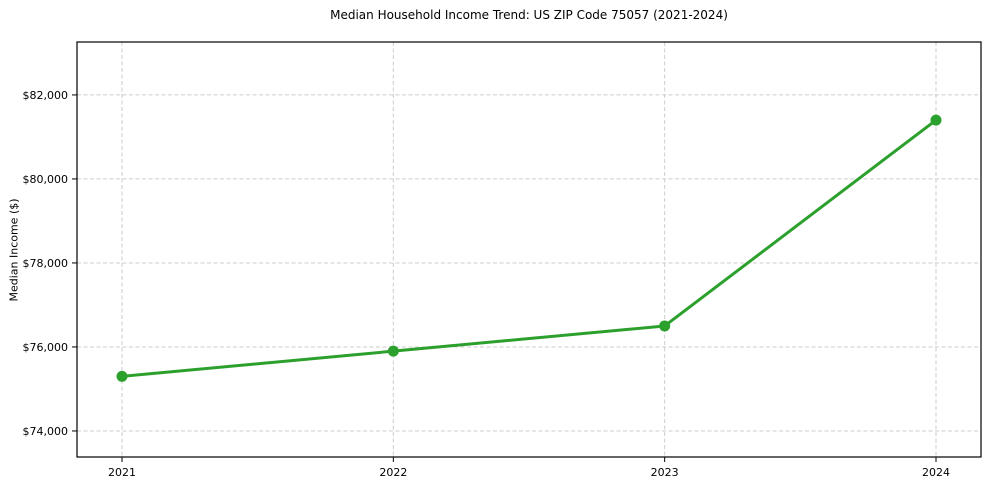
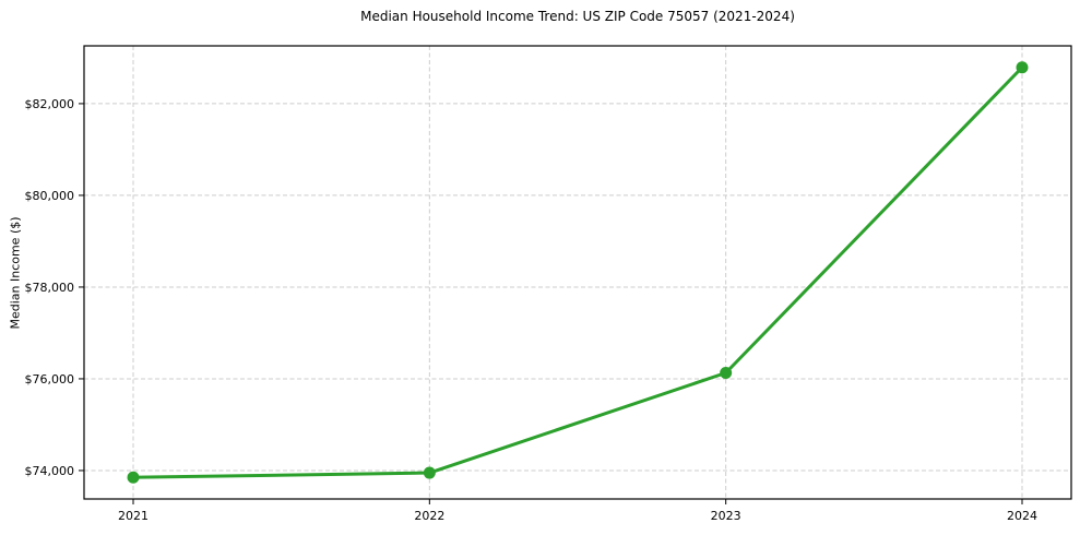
2021: $75300 -> $73800
2022: $75900 -> $74000
2023: $76500 -> $76100
2024: $81400 -> $82800
